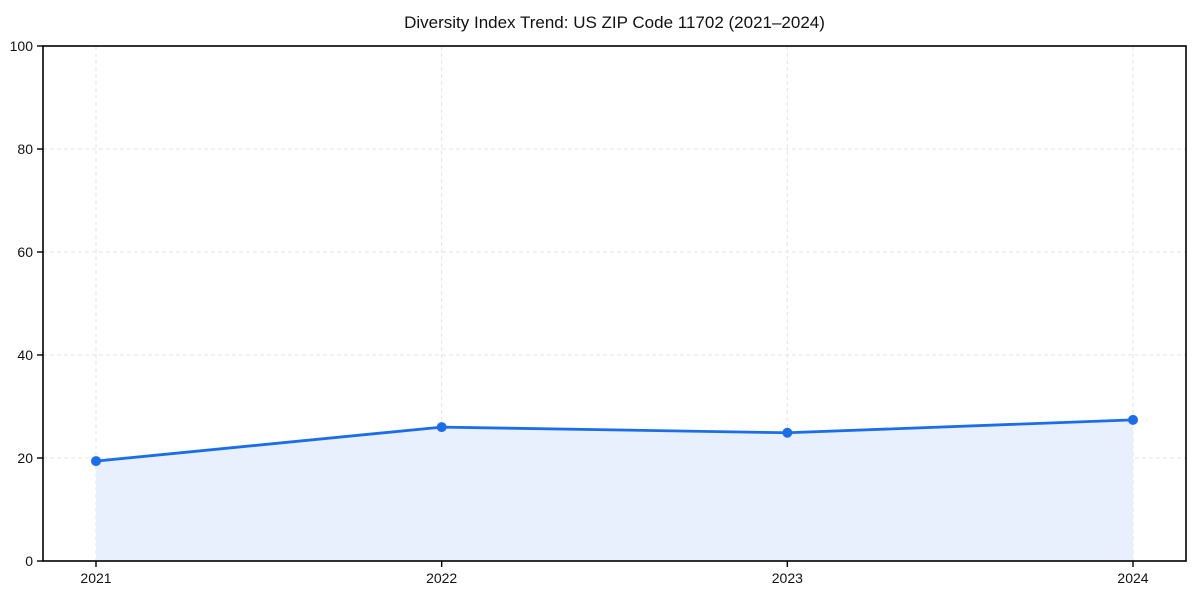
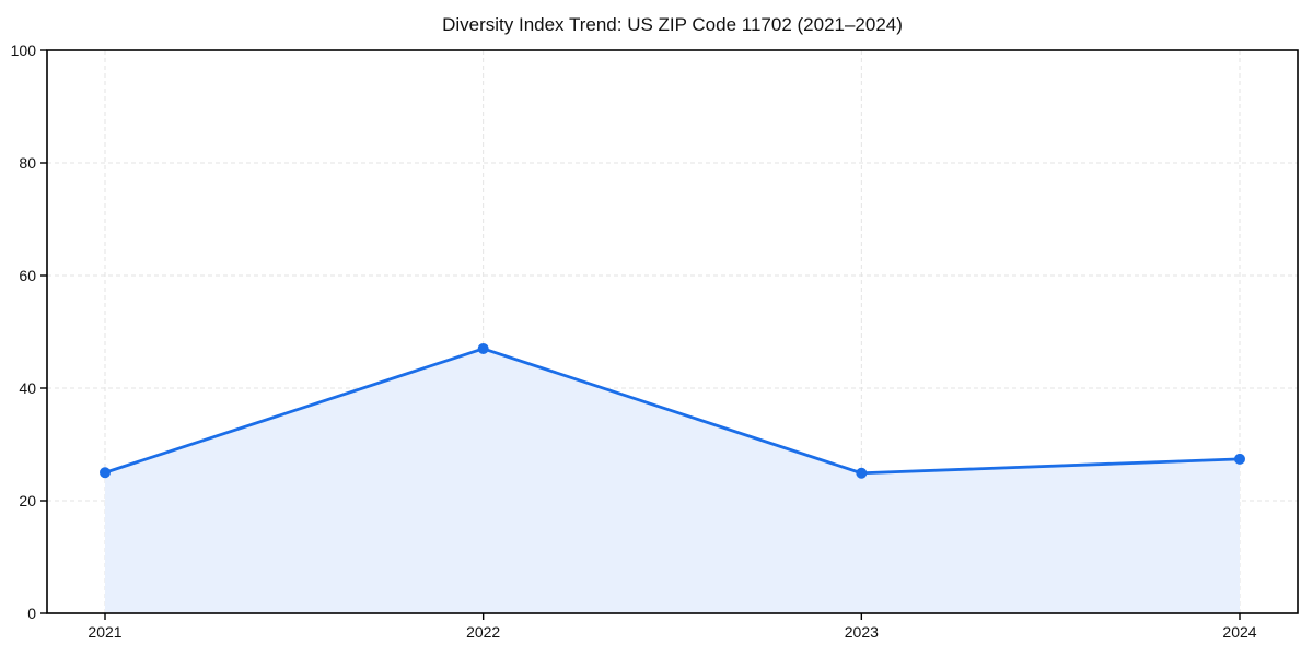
2021: 19 -> 25
2022: 26 -> 47
